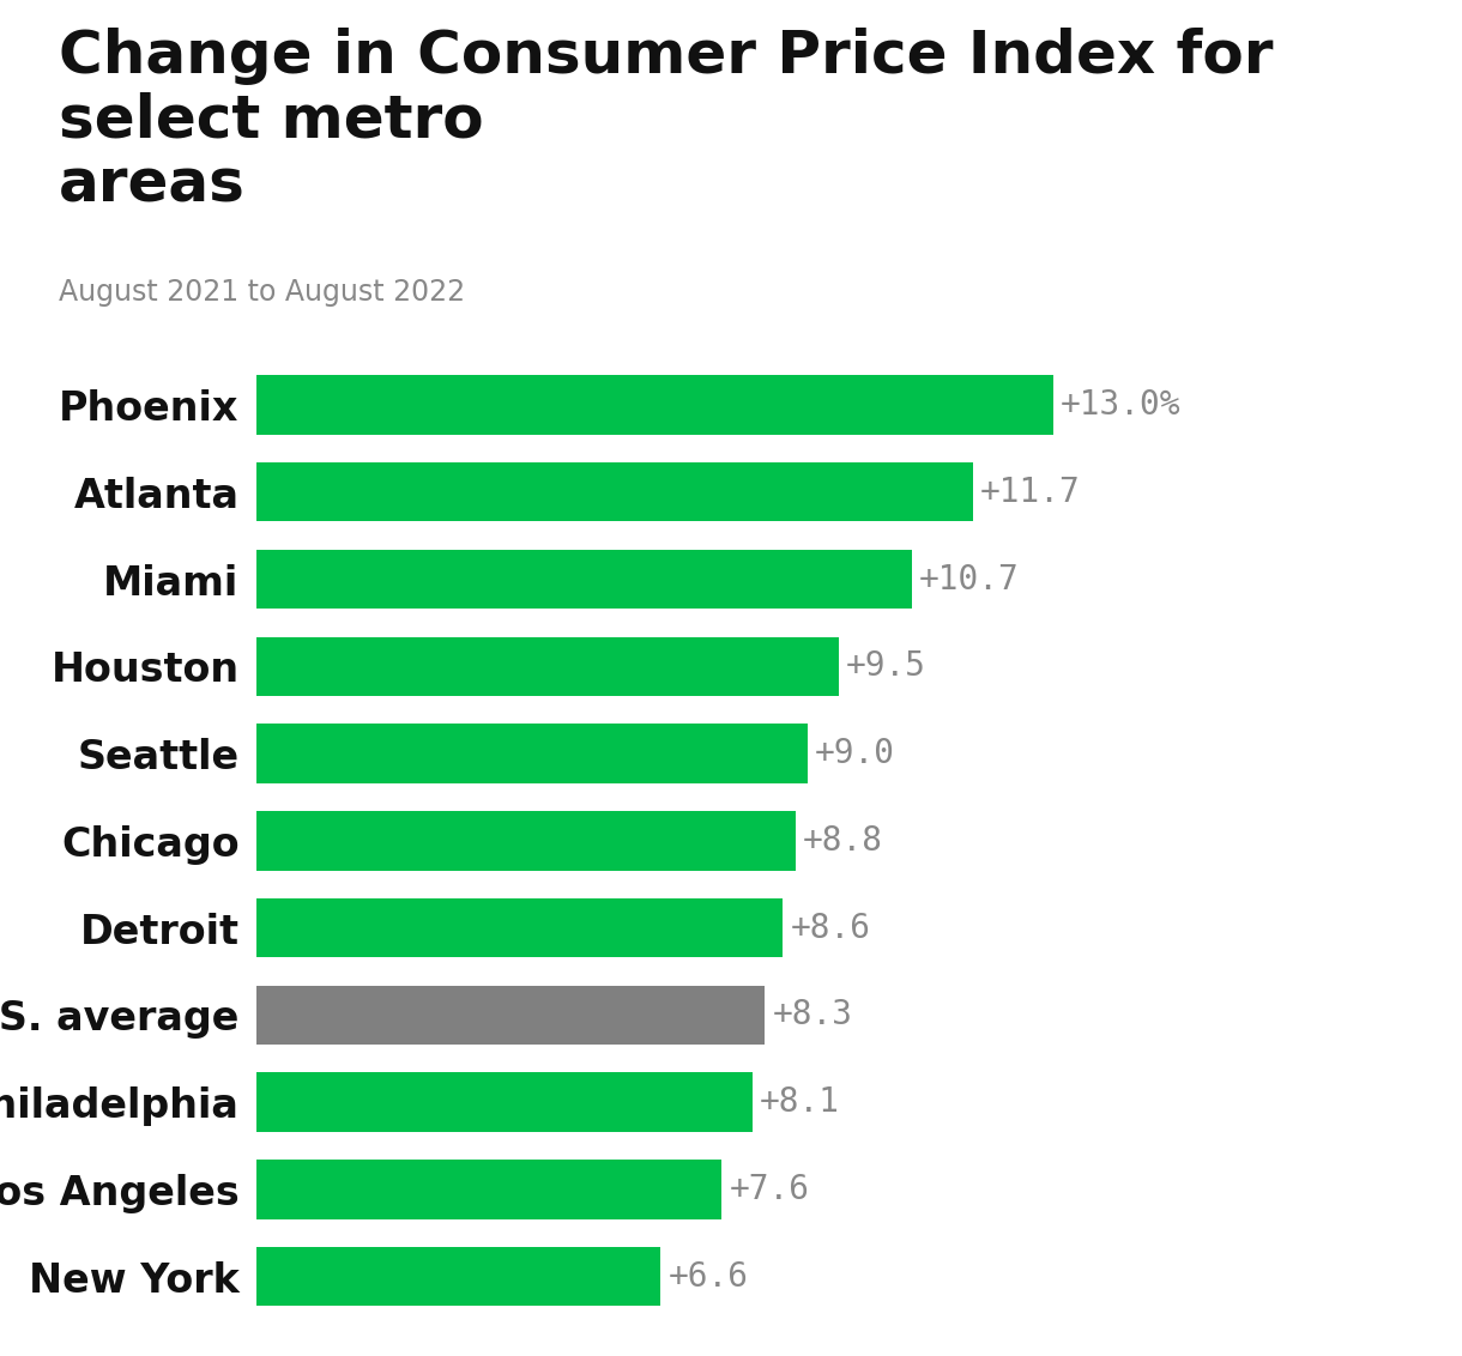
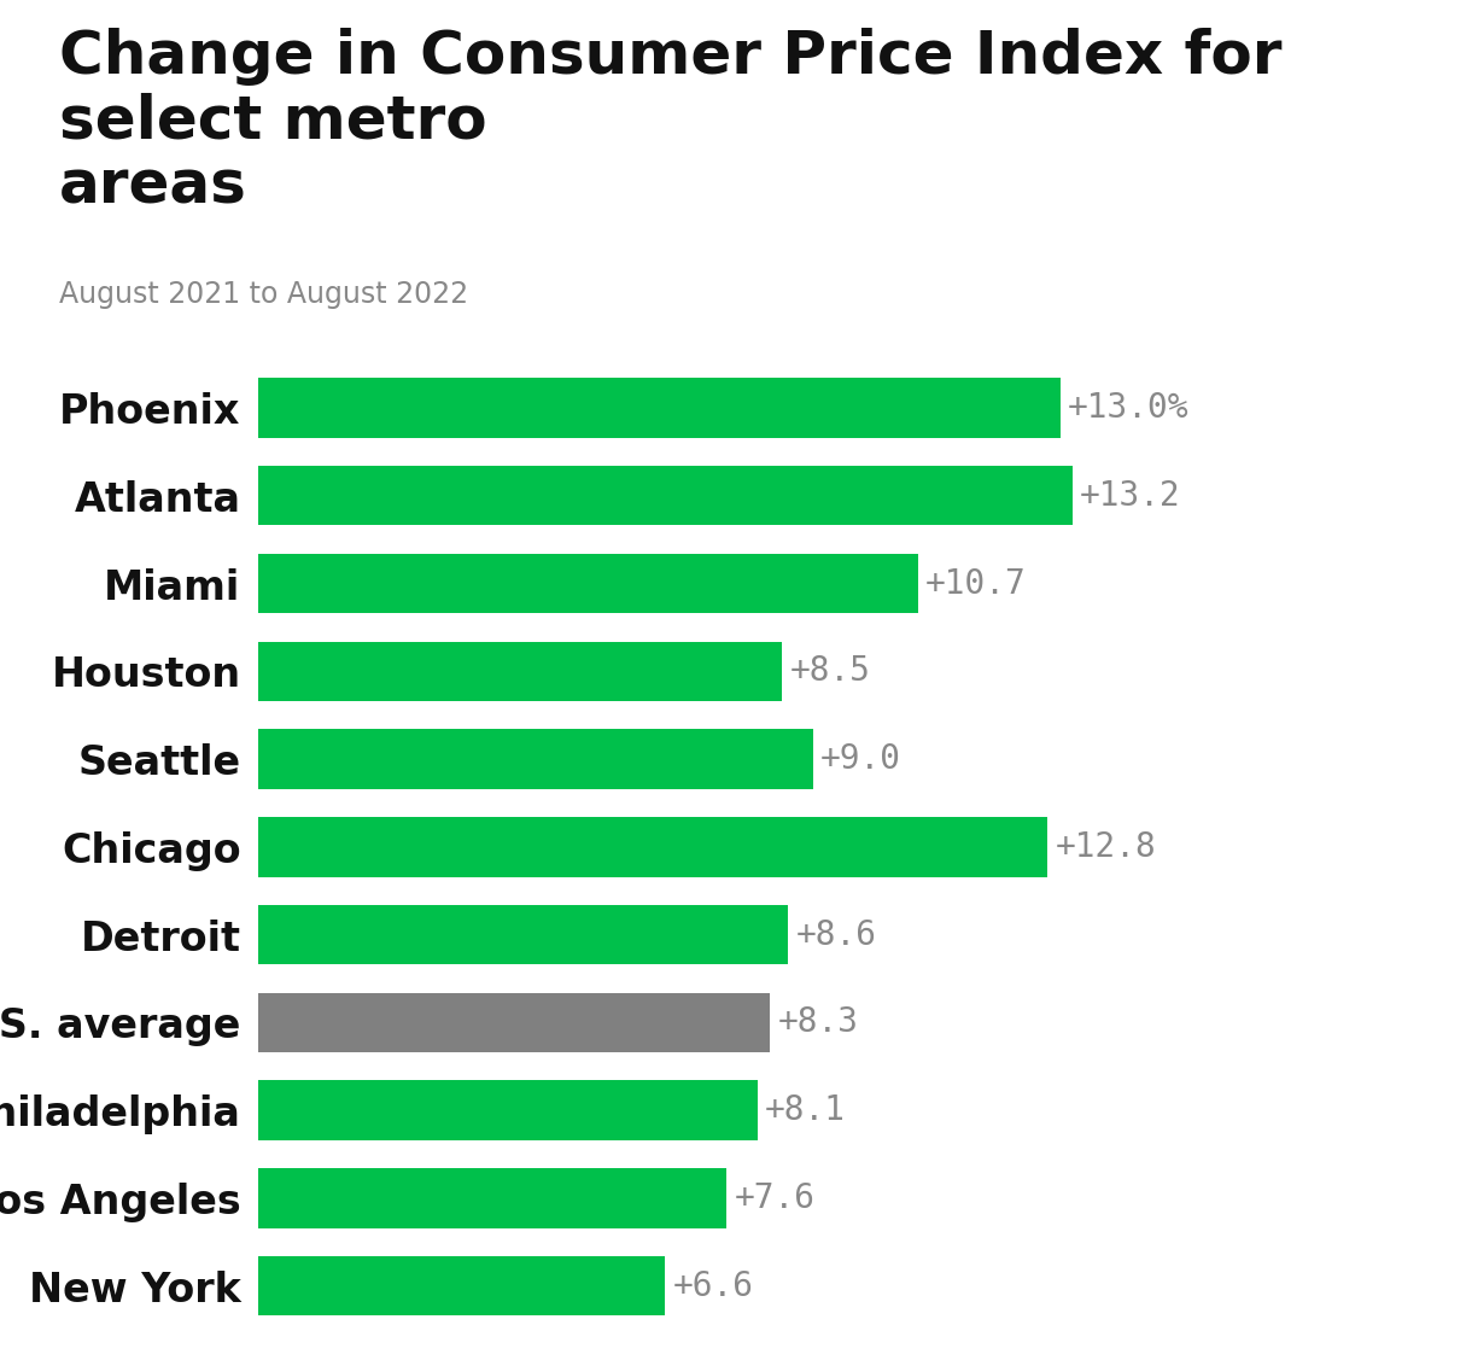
Atlanta: +11.7 -> +13.2
Houston: +9.5 -> +8.5
Chicago: +8.8 -> +12.8
